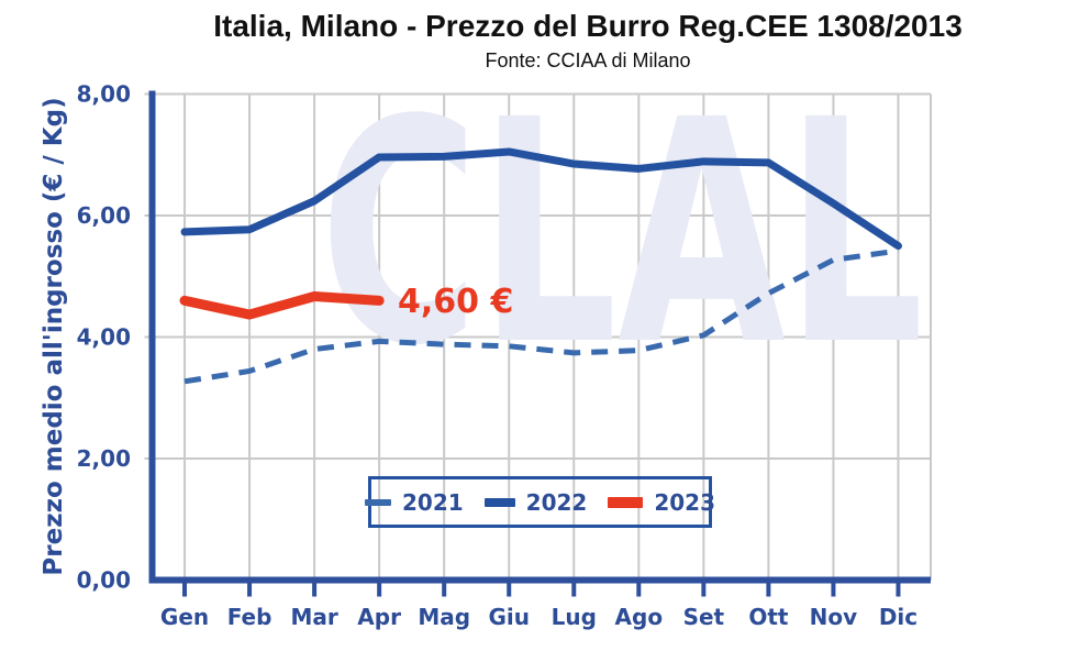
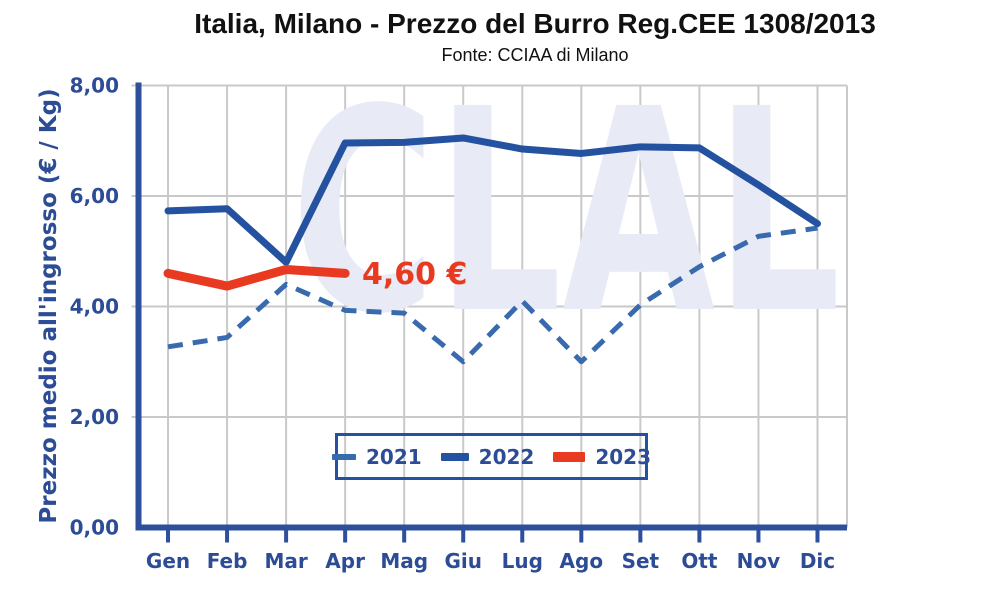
2021/Mar: 3,8 -> 4,4
2022/Mar: 6,2 -> 4,8
2021/Giu: 3,9 -> 3,0
2021/Lug: 3,7 -> 4,1
2021/Ago: 3,8 -> 3,0
